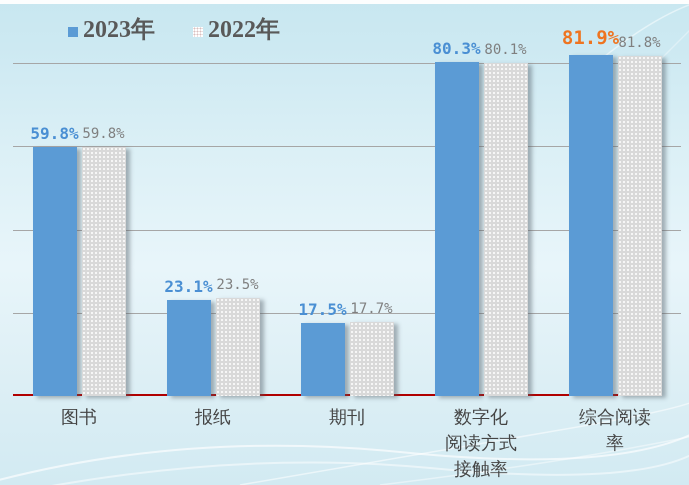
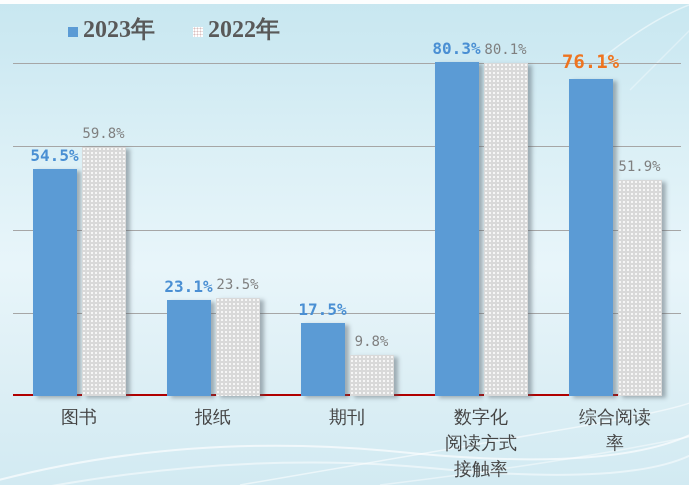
2023年/图书: 59.8% -> 54.5%
2022年/期刊: 17.7% -> 9.8%
2023年/综合阅读率: 81.9% -> 76.1%
2022年/综合阅读率: 81.8% -> 51.9%
